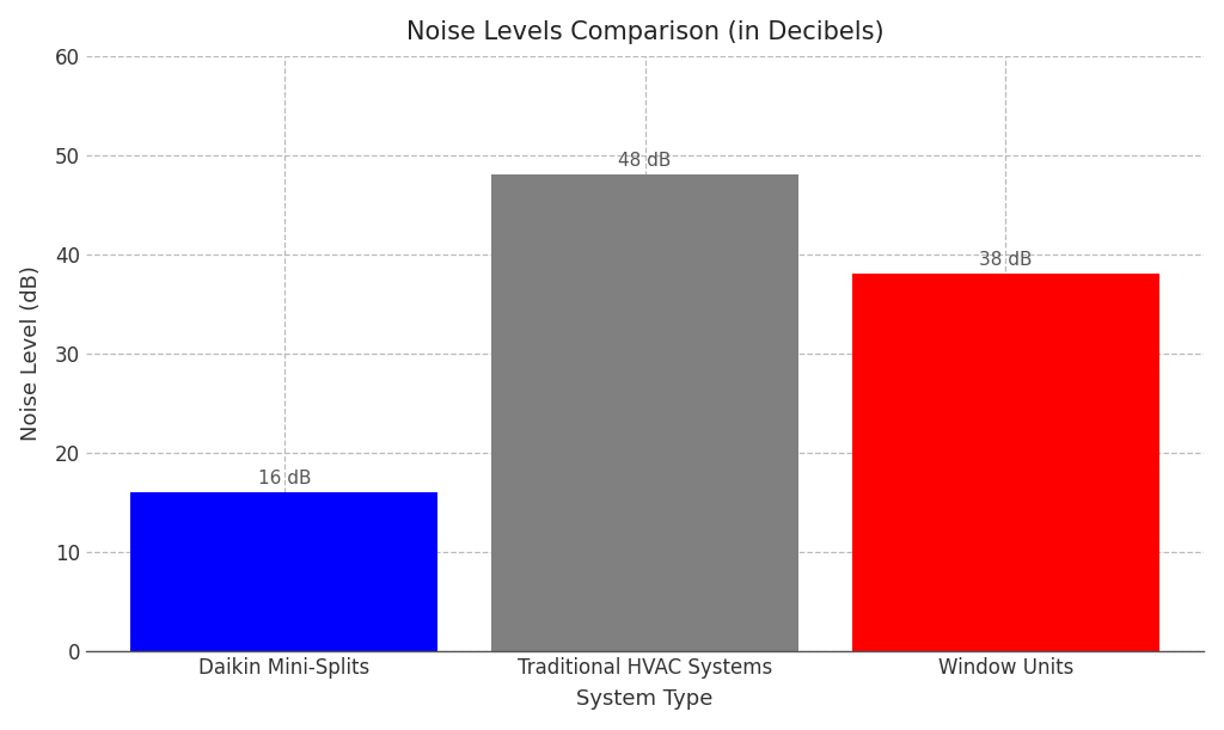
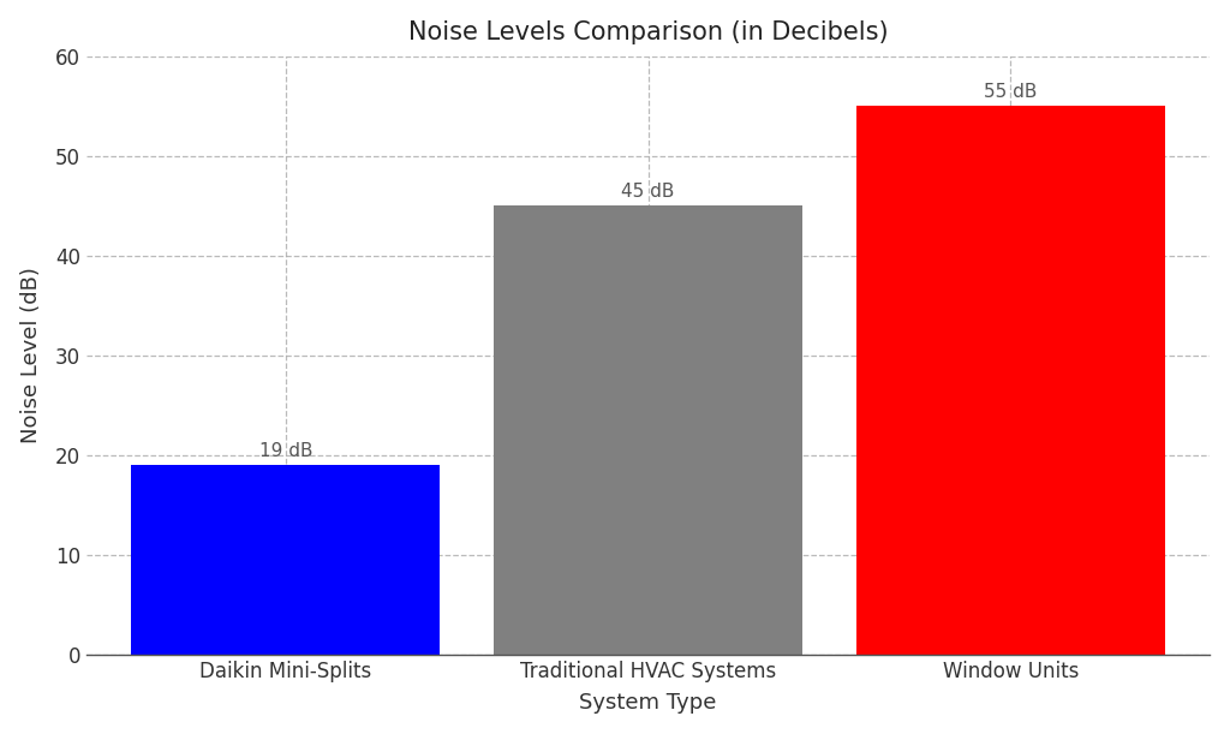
Daikin Mini-Splits: 16 -> 19
Traditional HVAC Systems: 48 -> 45
Window Units: 38 -> 55
